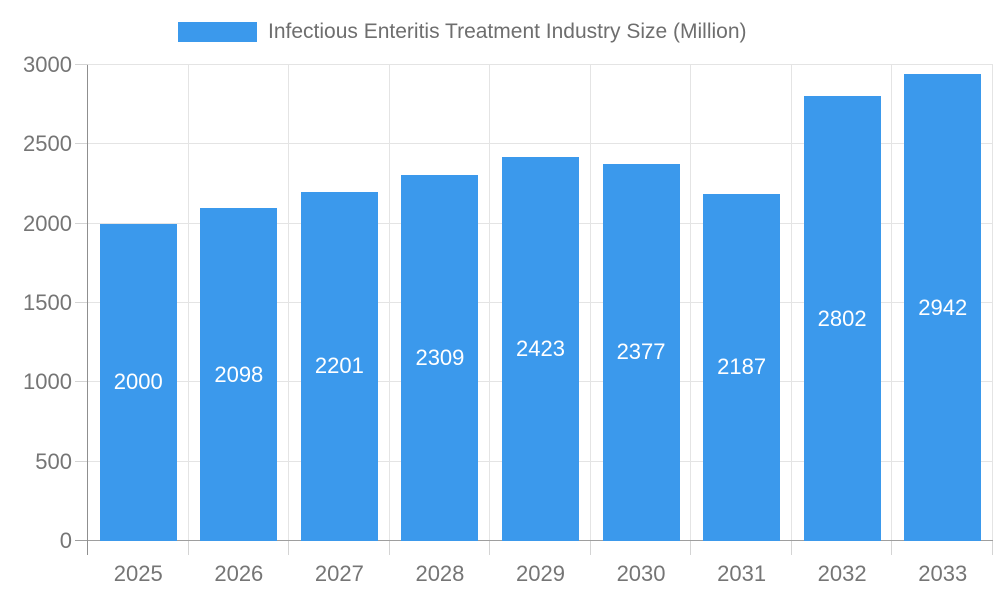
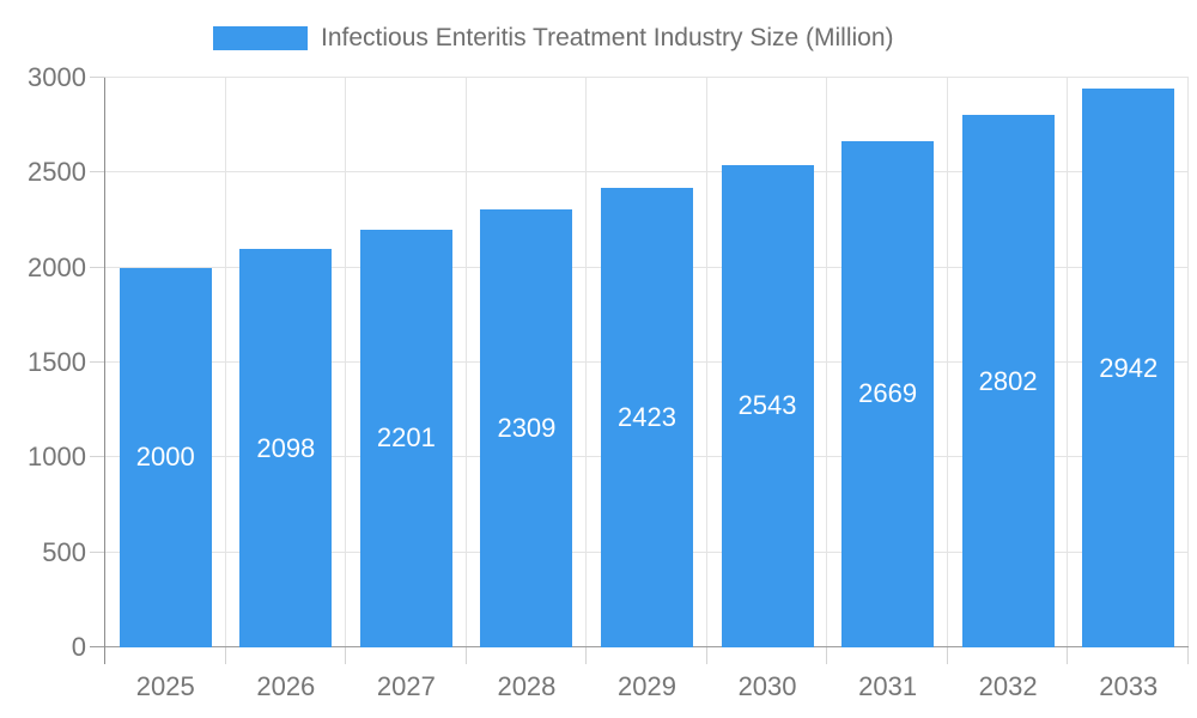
2030: 2377 -> 2543
2031: 2187 -> 2669
